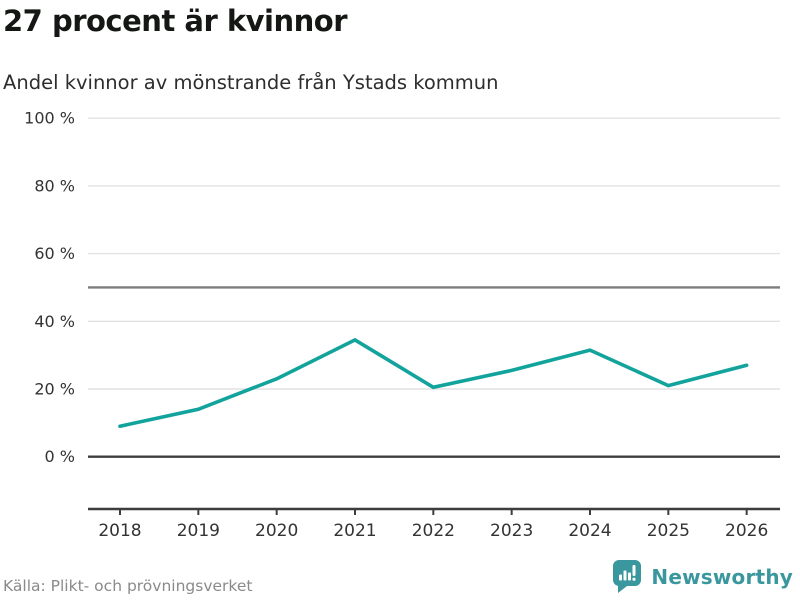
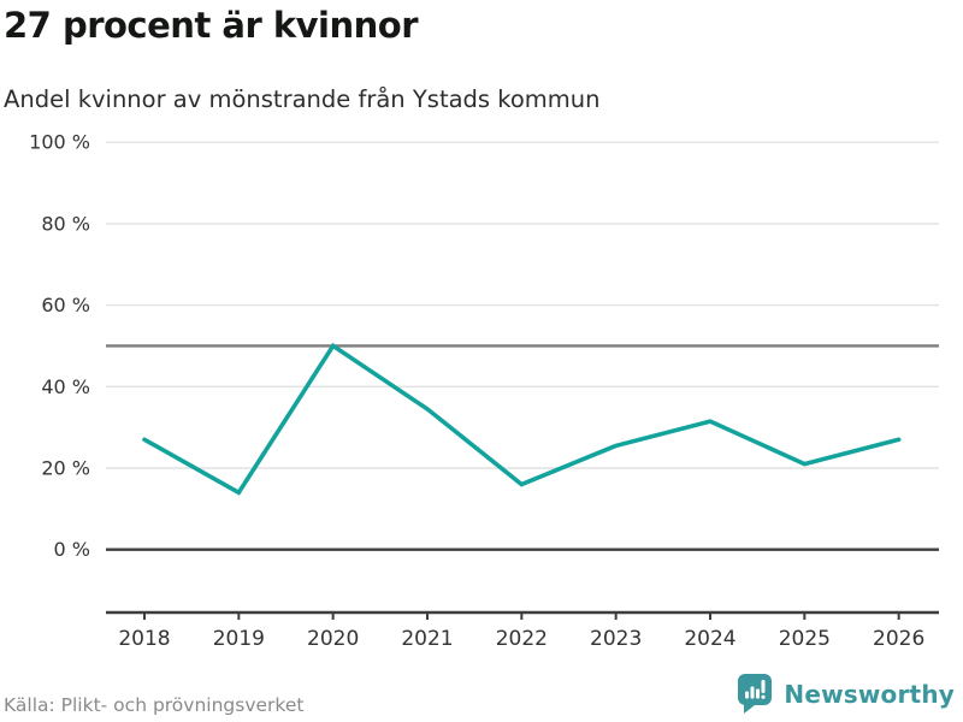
2018: 9% -> 27%
2020: 23% -> 50%
2022: 20% -> 16%
